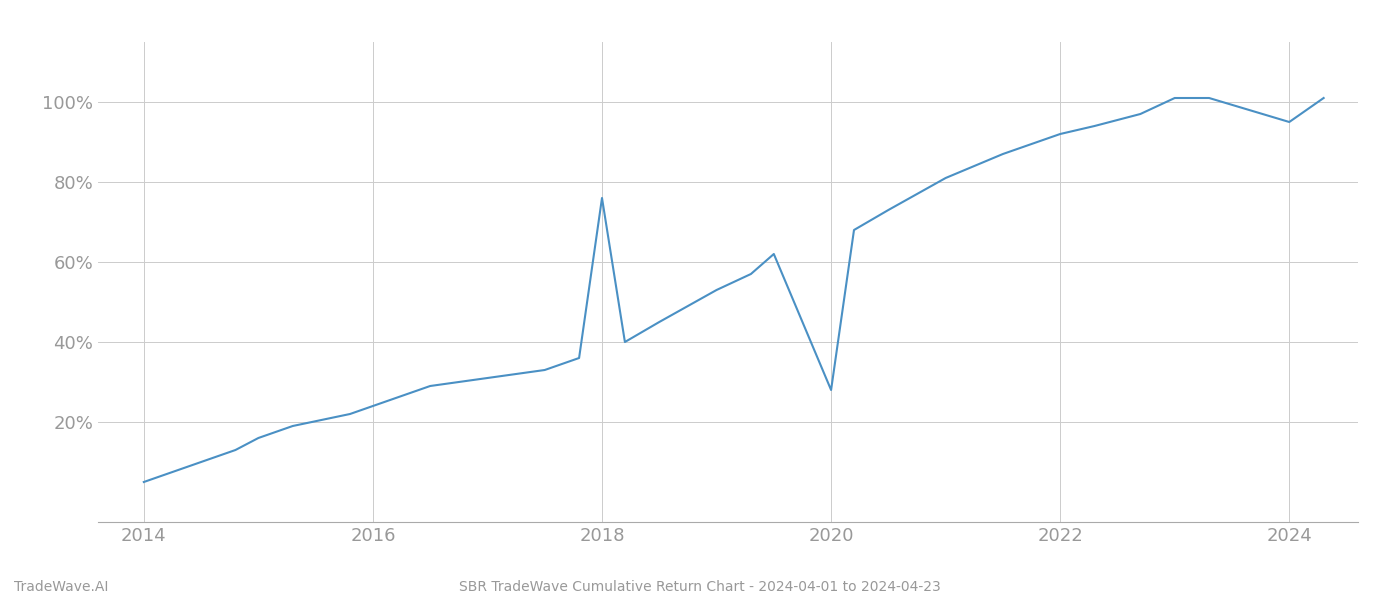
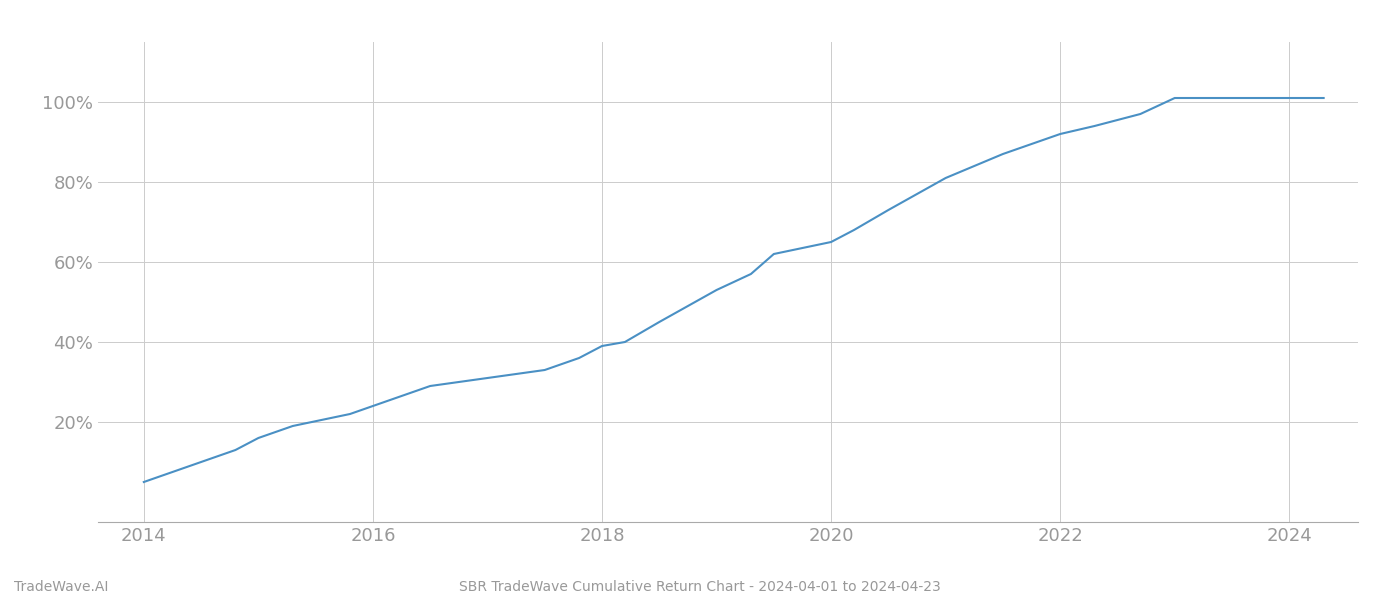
2018: 76% -> 39%
2020: 28% -> 65%
2024: 95% -> 101%
